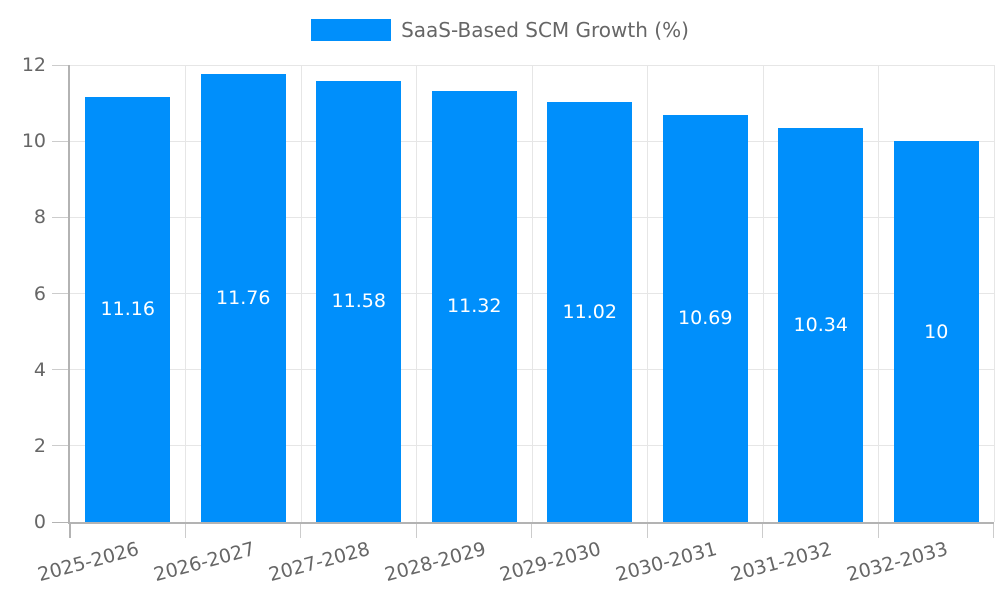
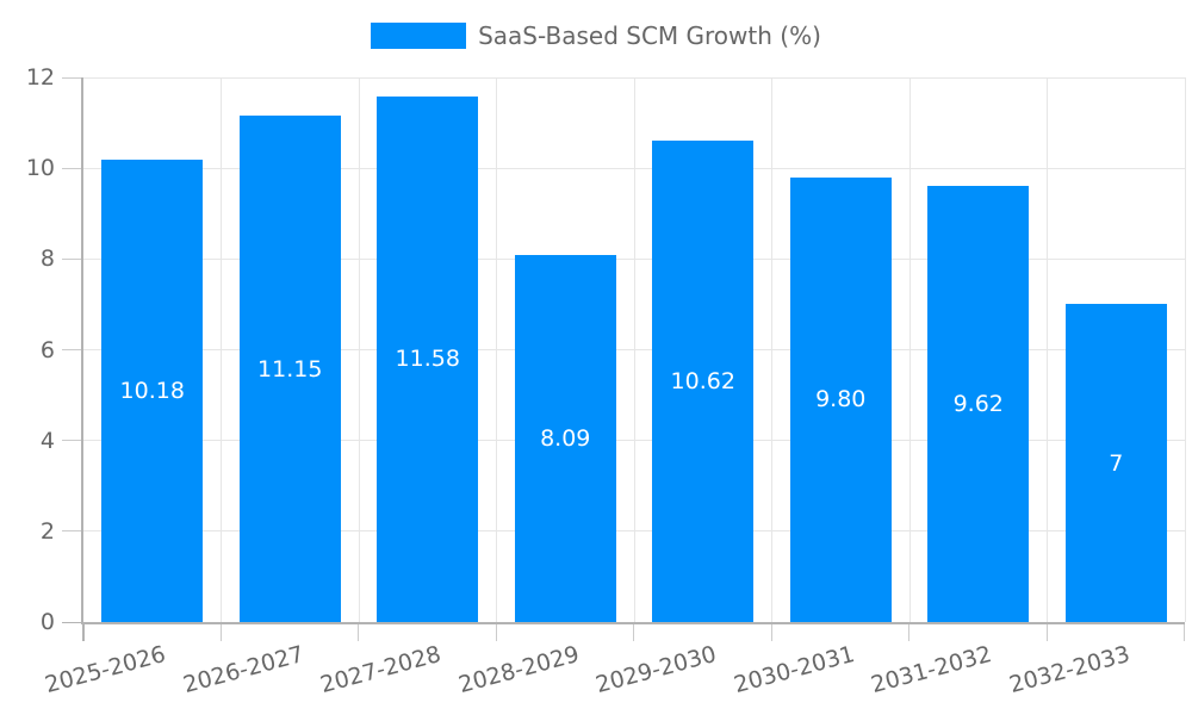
2025-2026: 11.16 -> 10.18
2026-2027: 11.76 -> 11.15
2028-2029: 11.32 -> 8.09
2029-2030: 11.02 -> 10.62
2030-2031: 10.69 -> 9.80
2031-2032: 10.34 -> 9.62
2032-2033: 10 -> 7
